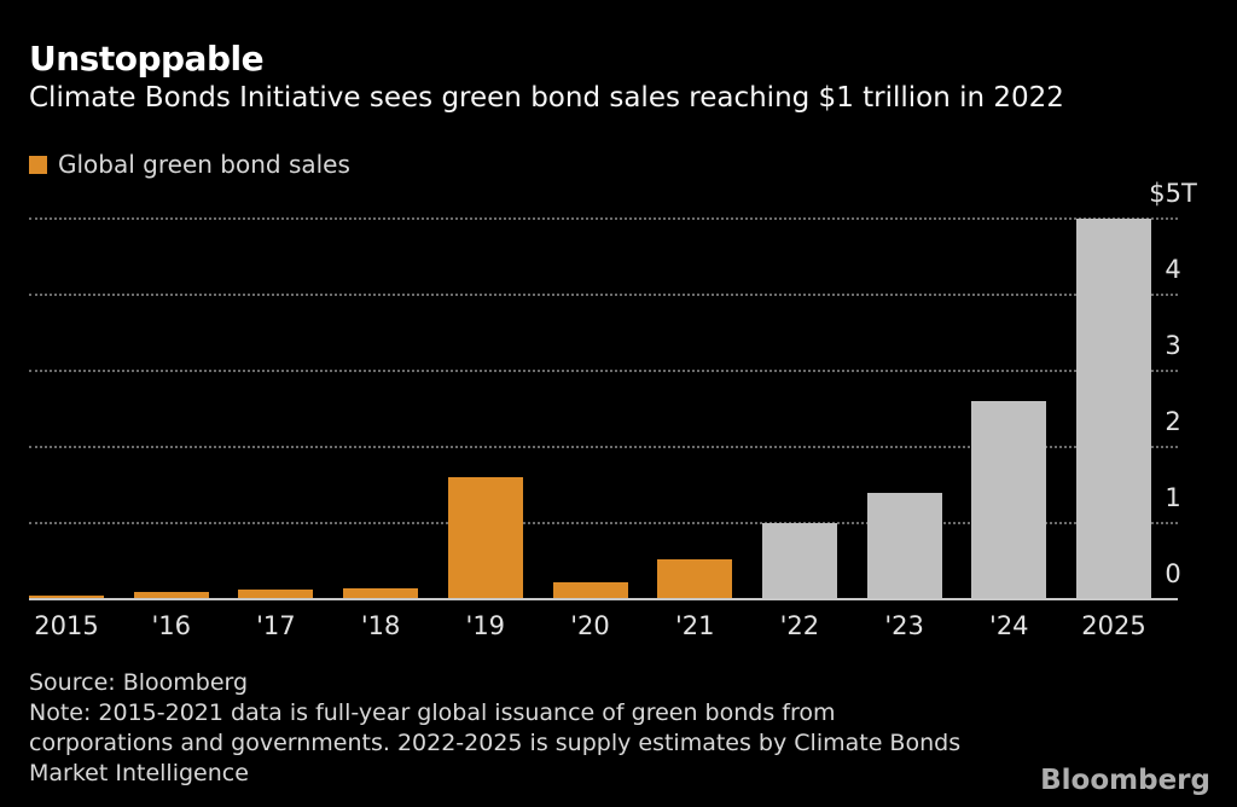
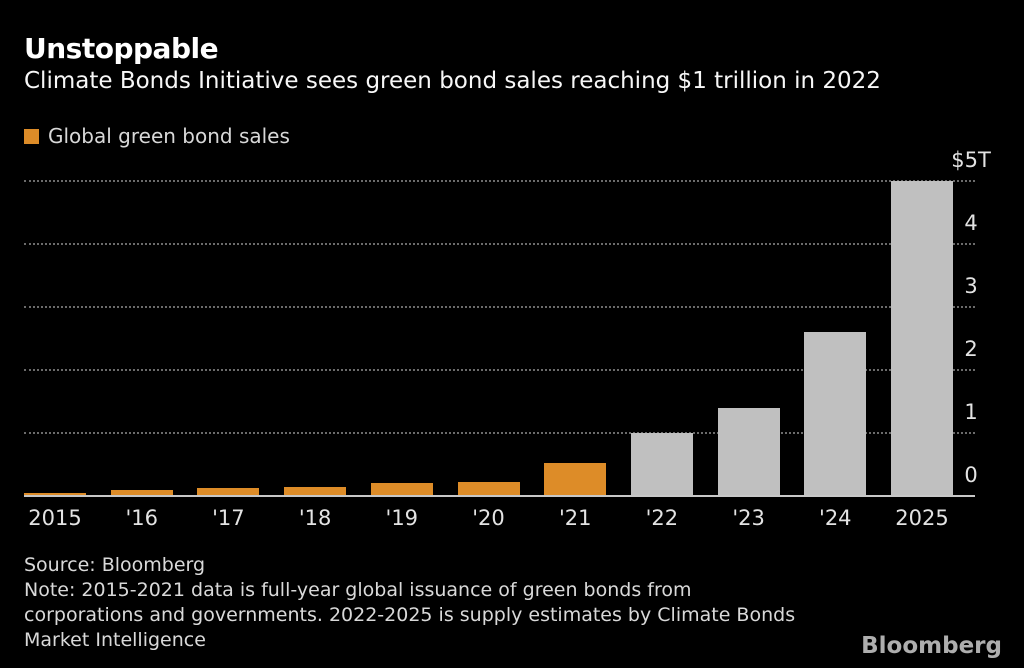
'19: 1.6 -> 0.2
